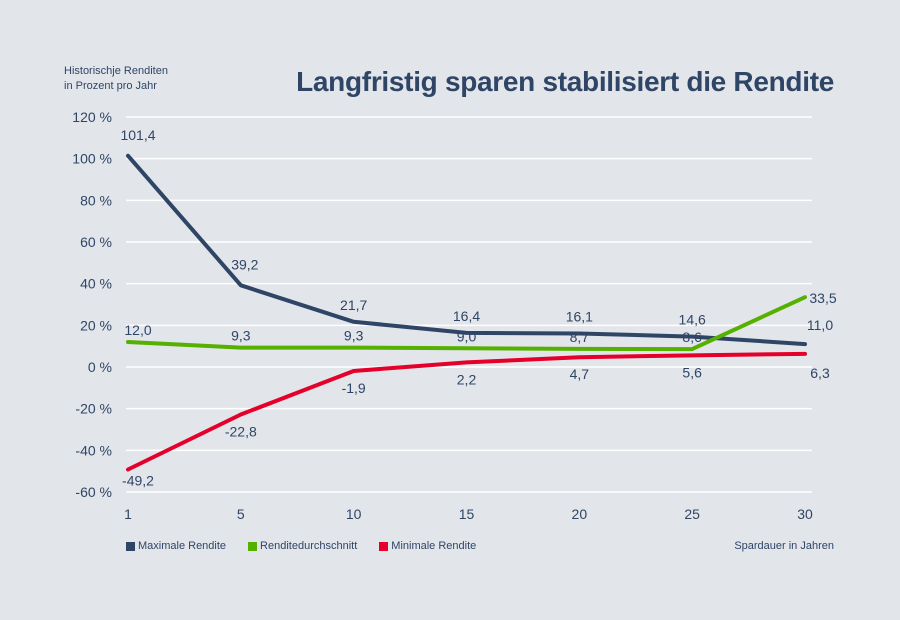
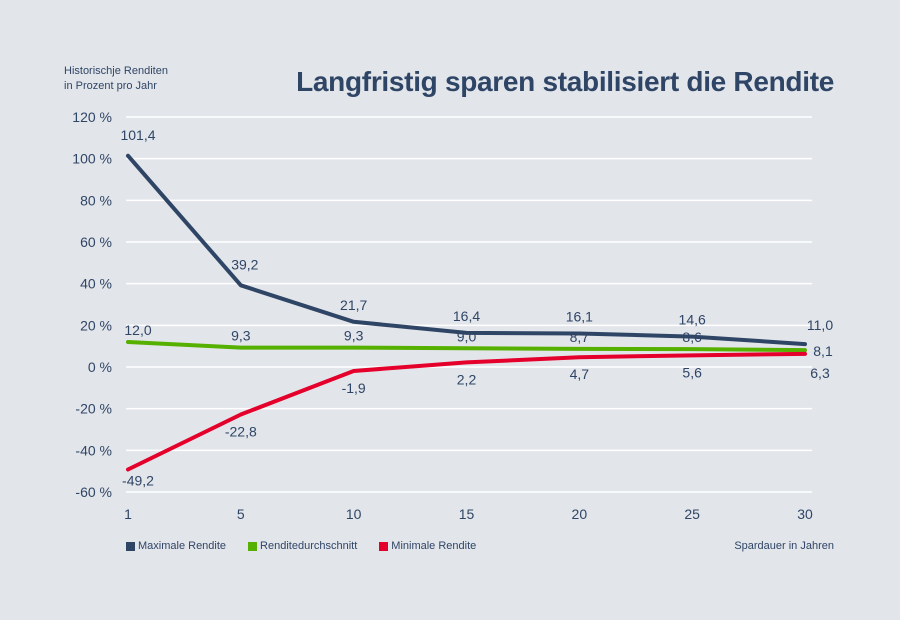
Renditedurchschnitt/30: 33,5 -> 8,1
